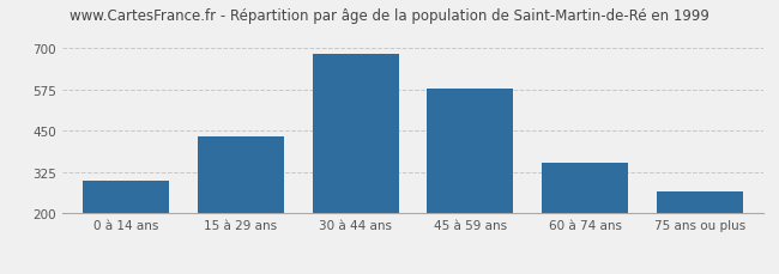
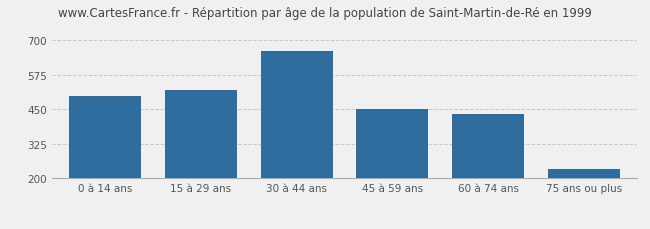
0 à 14 ans: 300 -> 500
15 à 29 ans: 435 -> 520
30 à 44 ans: 685 -> 660
45 à 59 ans: 578 -> 450
60 à 74 ans: 355 -> 435
75 ans ou plus: 265 -> 235
